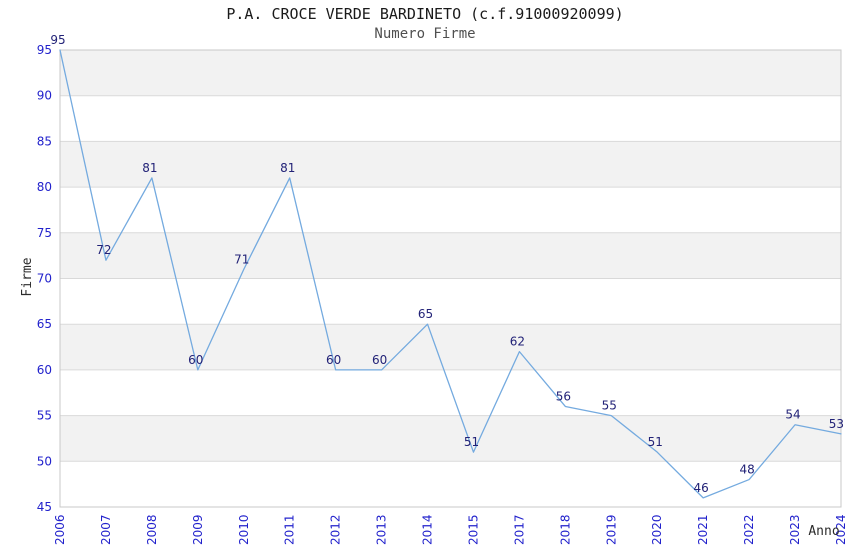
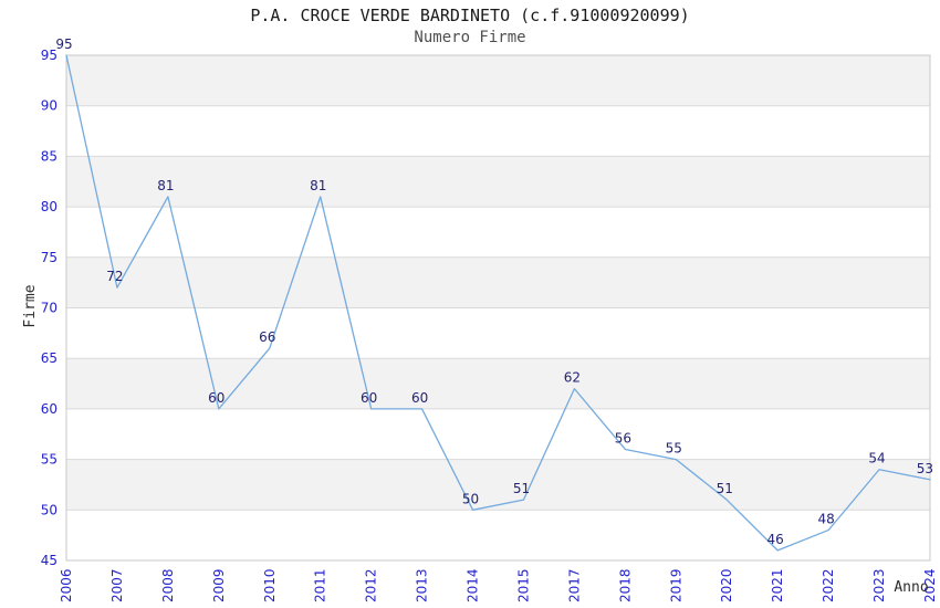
2010: 71 -> 66
2014: 65 -> 50
